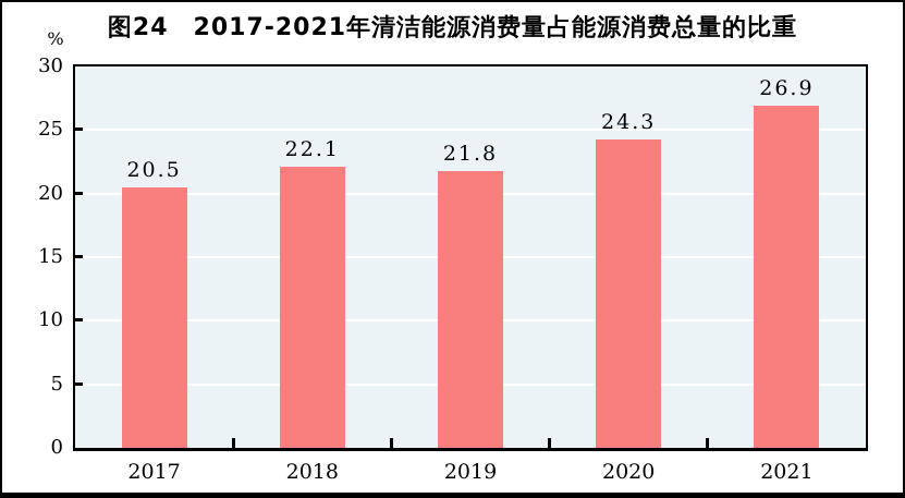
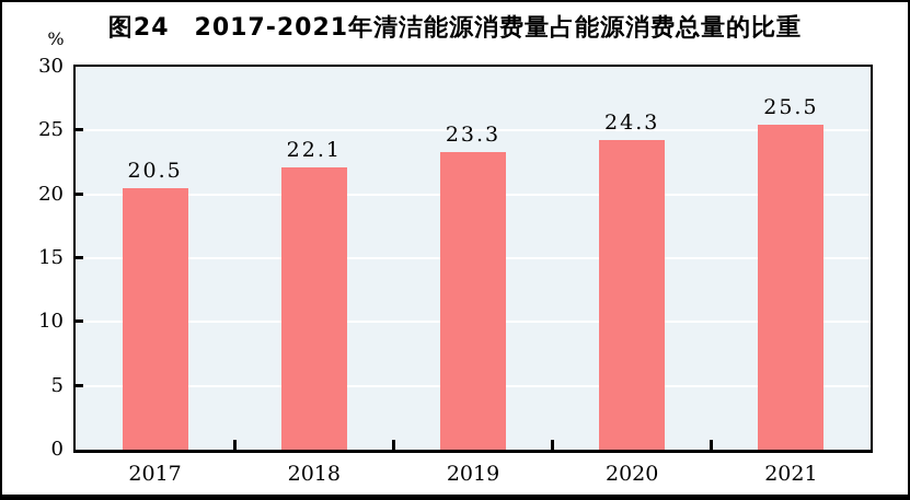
2019: 21.8 -> 23.3
2021: 26.9 -> 25.5
